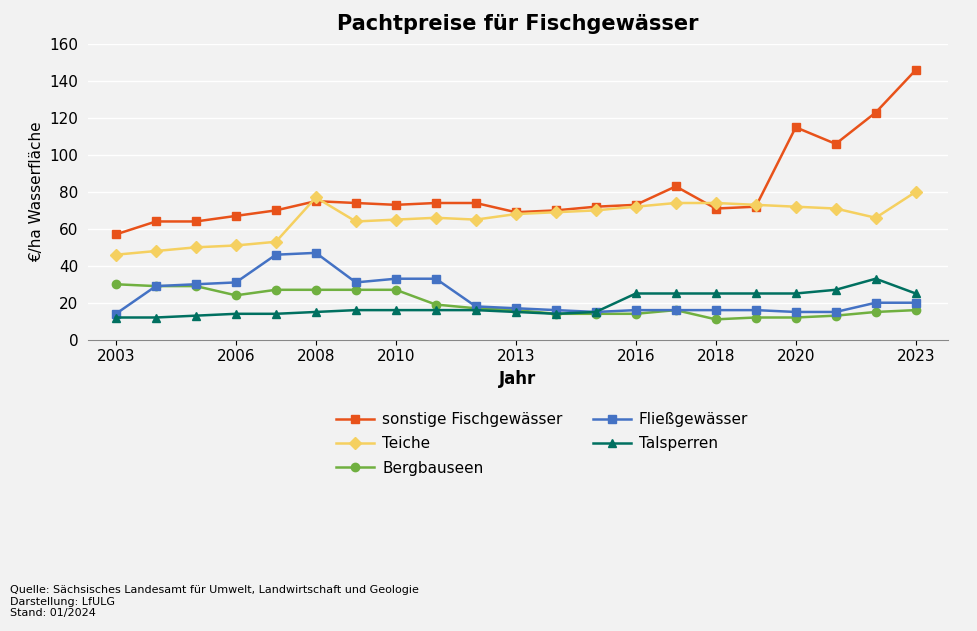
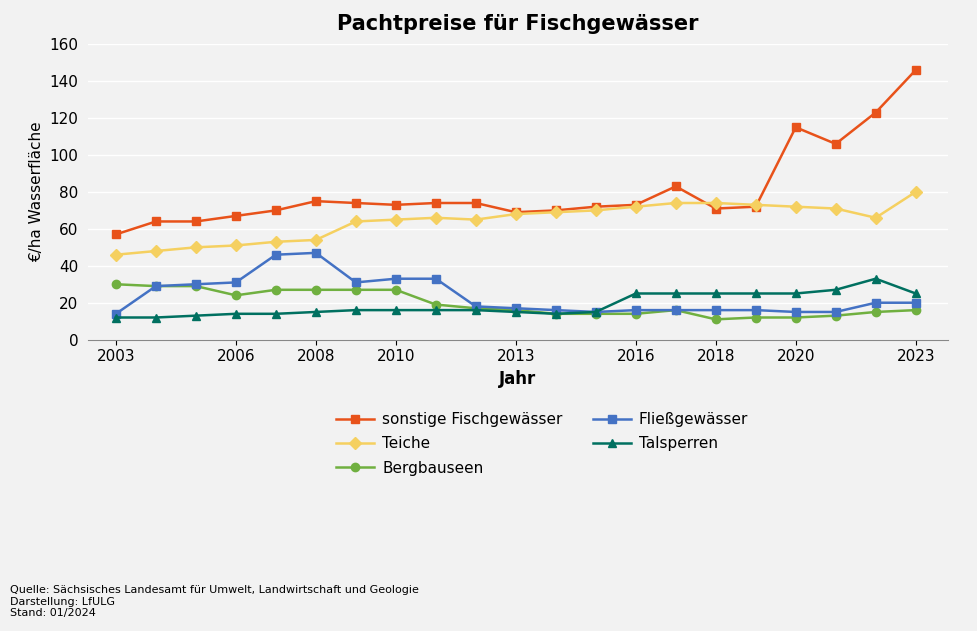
Teiche/2008: 77 -> 54
